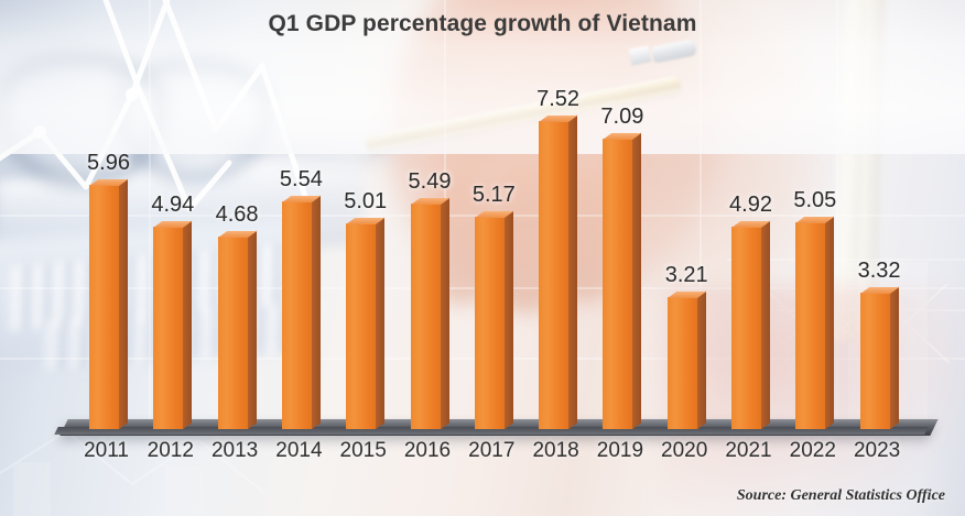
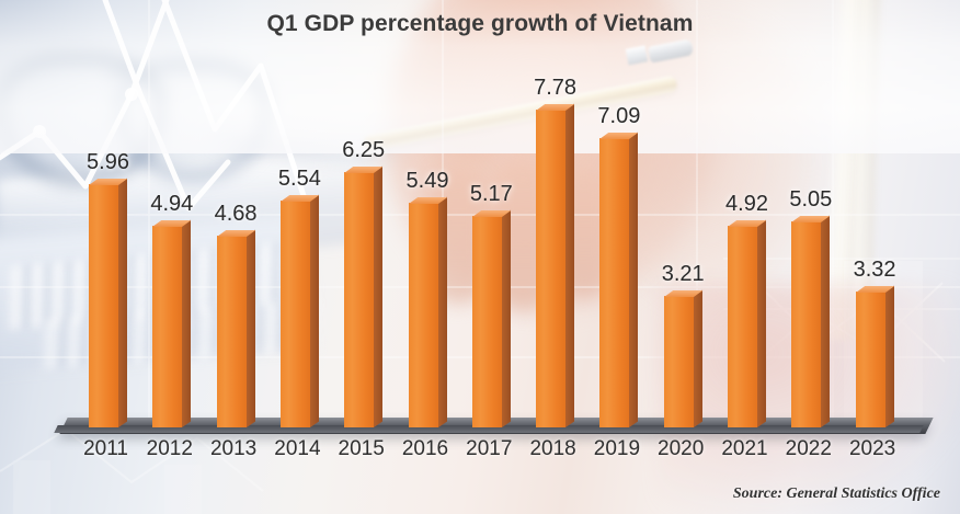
2015: 5.01 -> 6.25
2018: 7.52 -> 7.78
